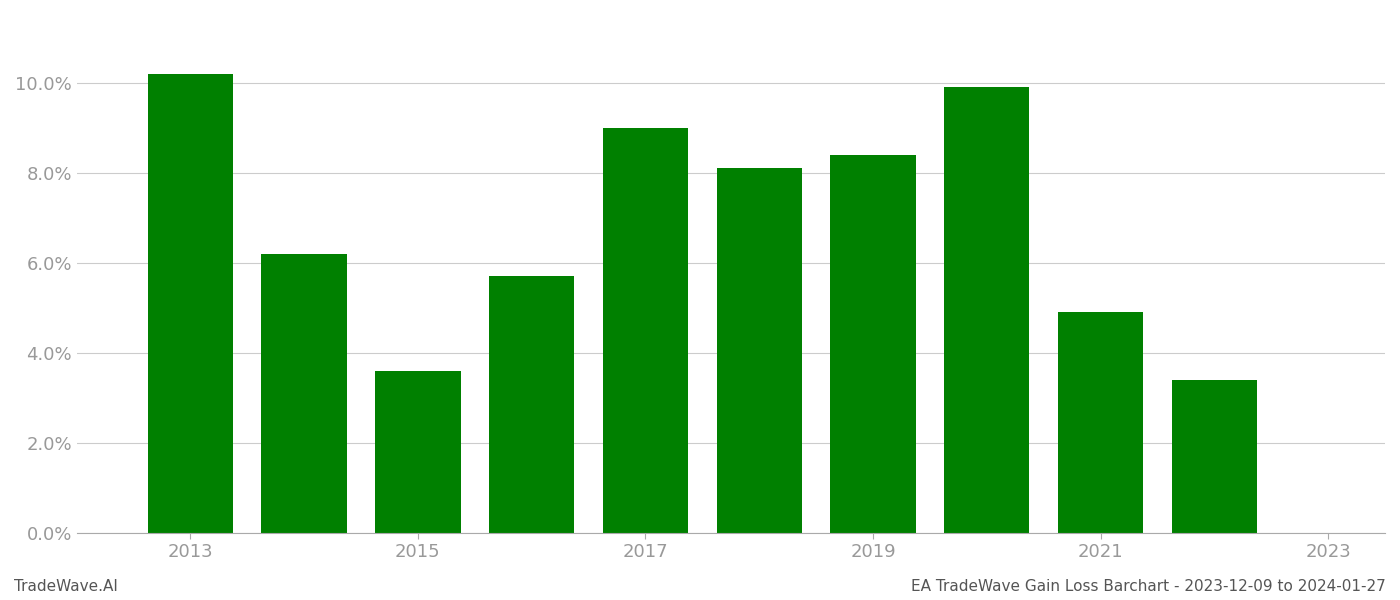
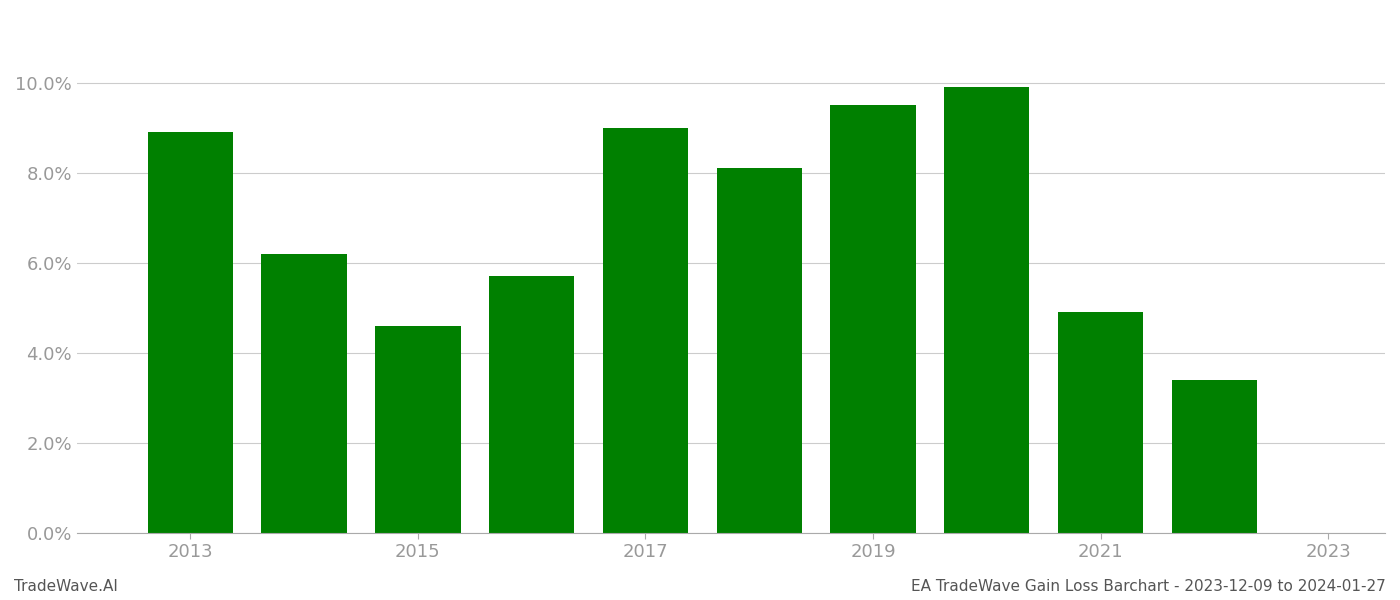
2013: 10.2% -> 8.9%
2015: 3.6% -> 4.6%
2019: 8.4% -> 9.5%
